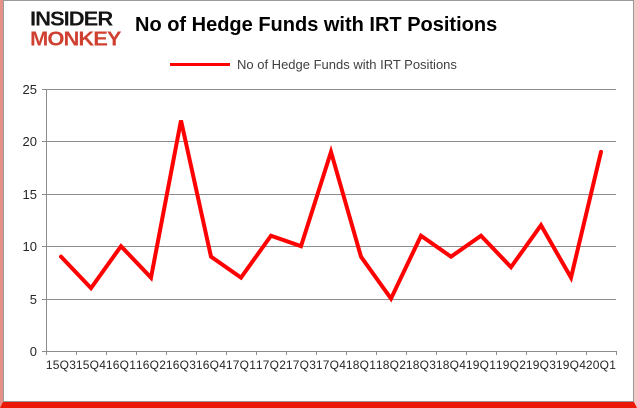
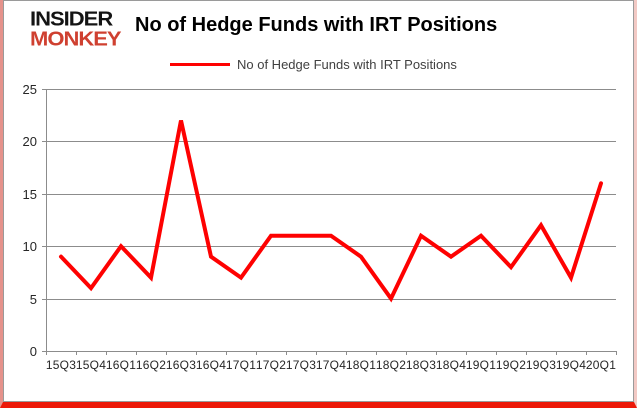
17Q3: 10 -> 11
17Q4: 19 -> 11
20Q1: 19 -> 16
